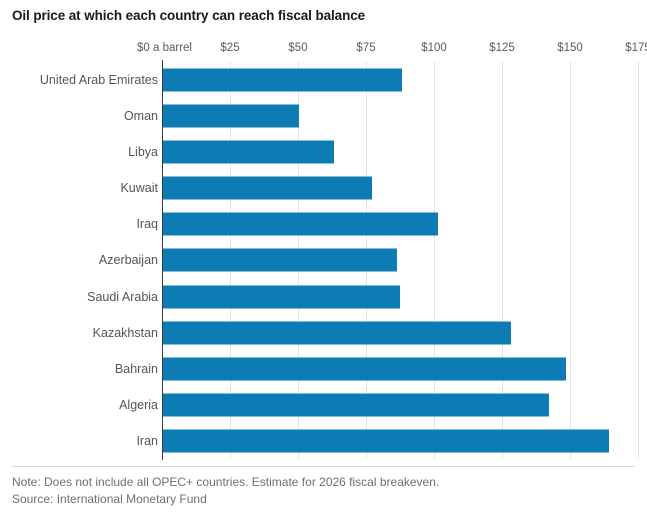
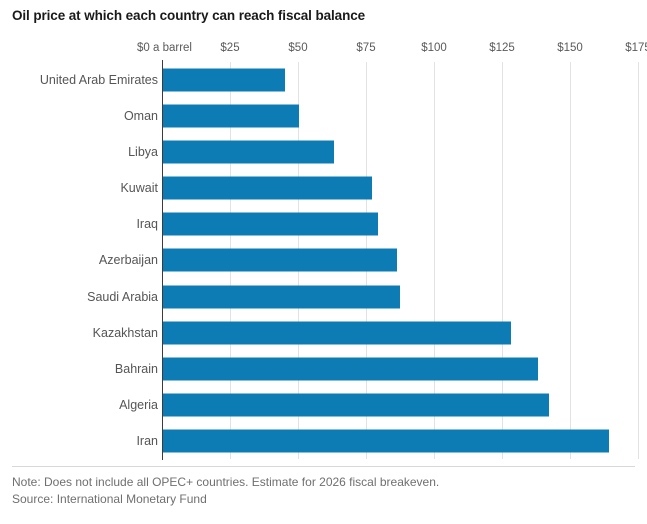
United Arab Emirates: $88 -> $45
Iraq: $101 -> $79
Bahrain: $148 -> $138
